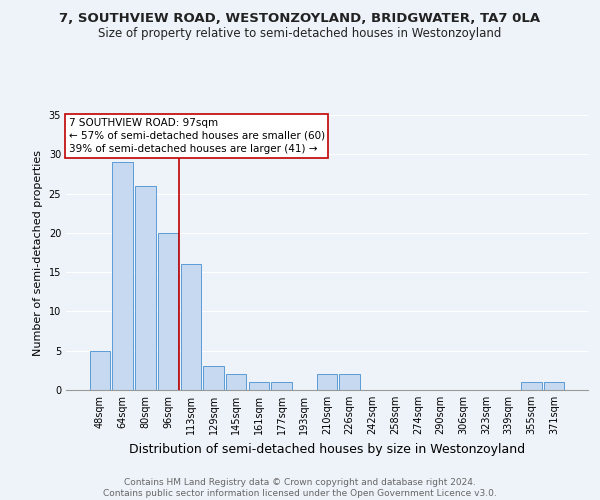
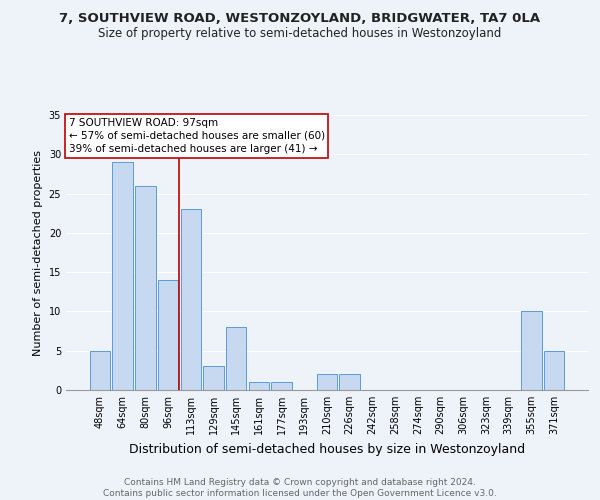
96sqm: 20 -> 14
113sqm: 16 -> 23
145sqm: 2 -> 8
355sqm: 1 -> 10
371sqm: 1 -> 5
